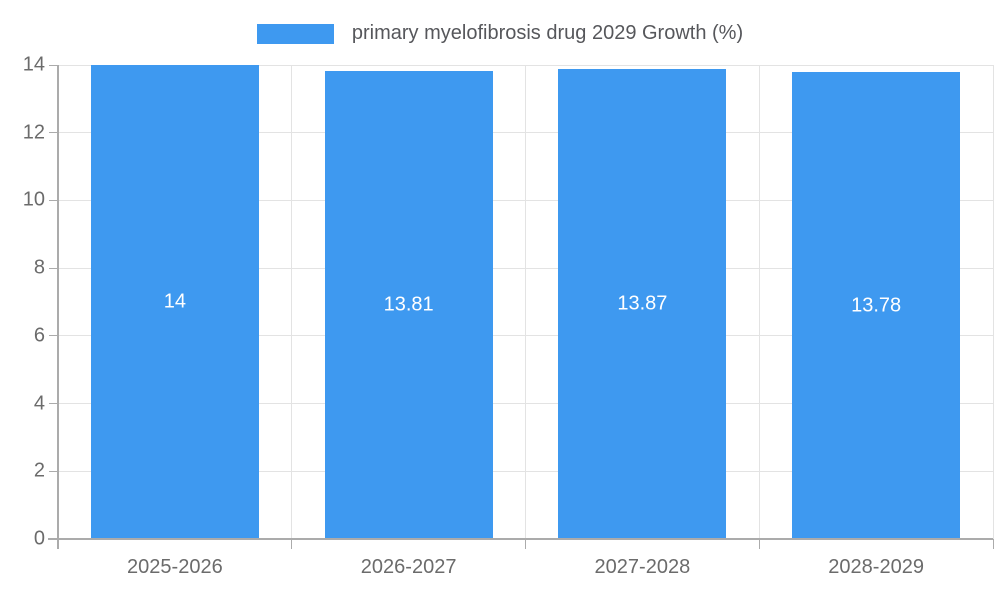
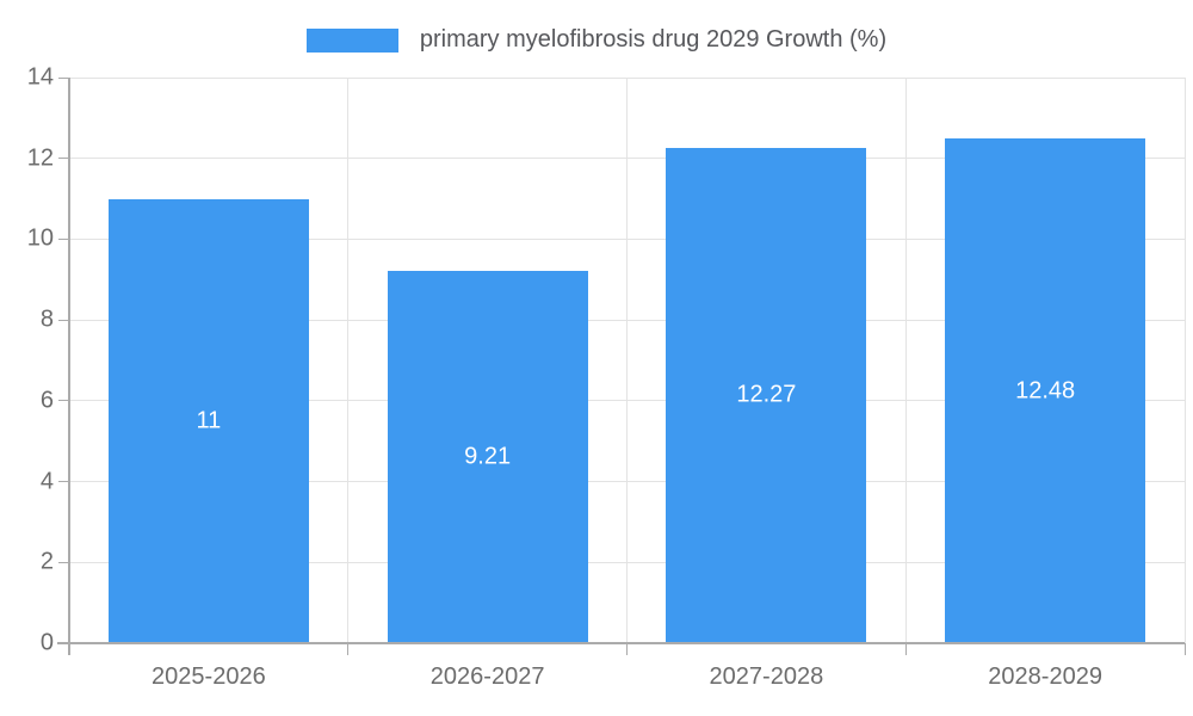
2025-2026: 14 -> 11
2026-2027: 13.81 -> 9.21
2027-2028: 13.87 -> 12.27
2028-2029: 13.78 -> 12.48
